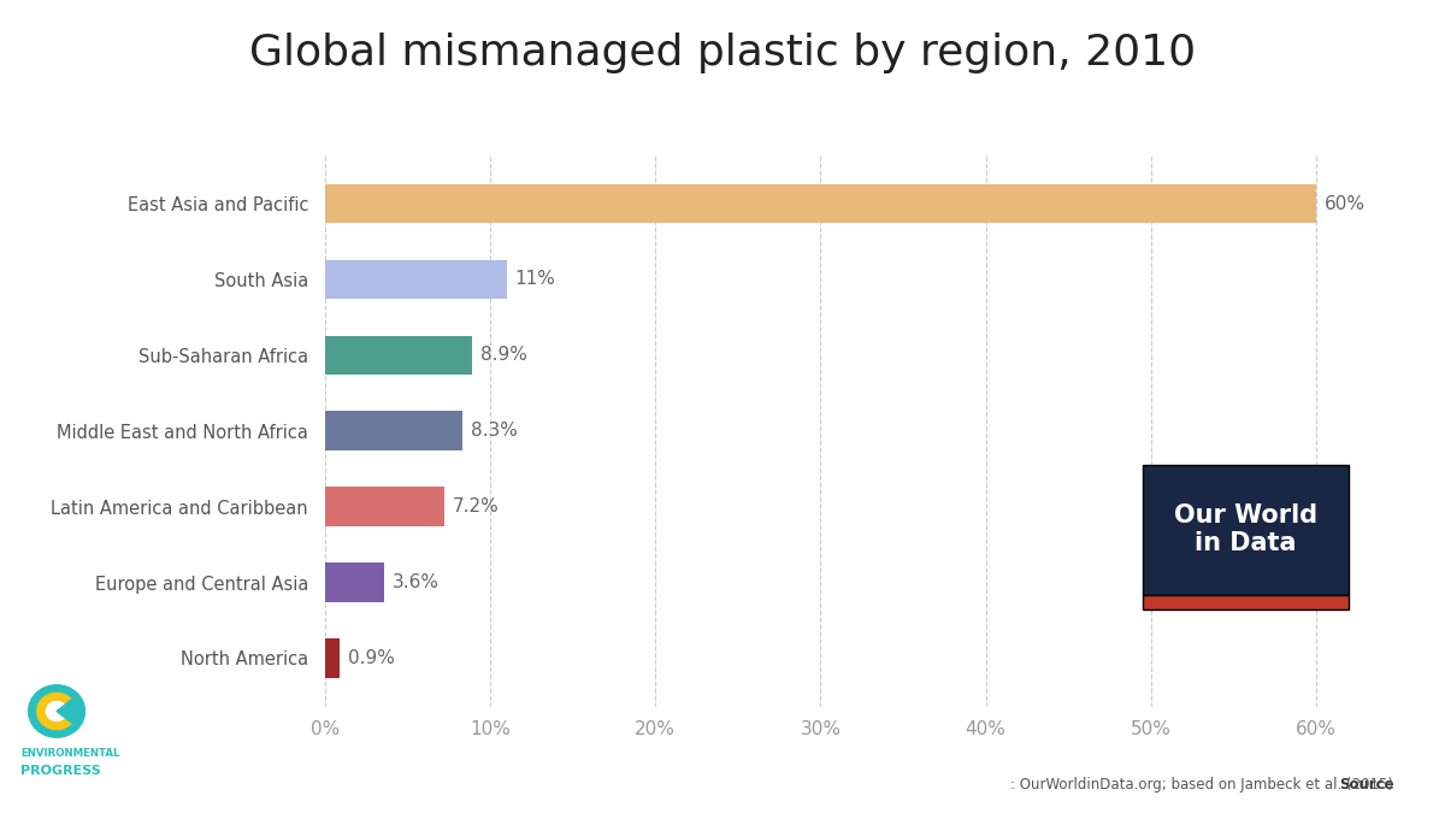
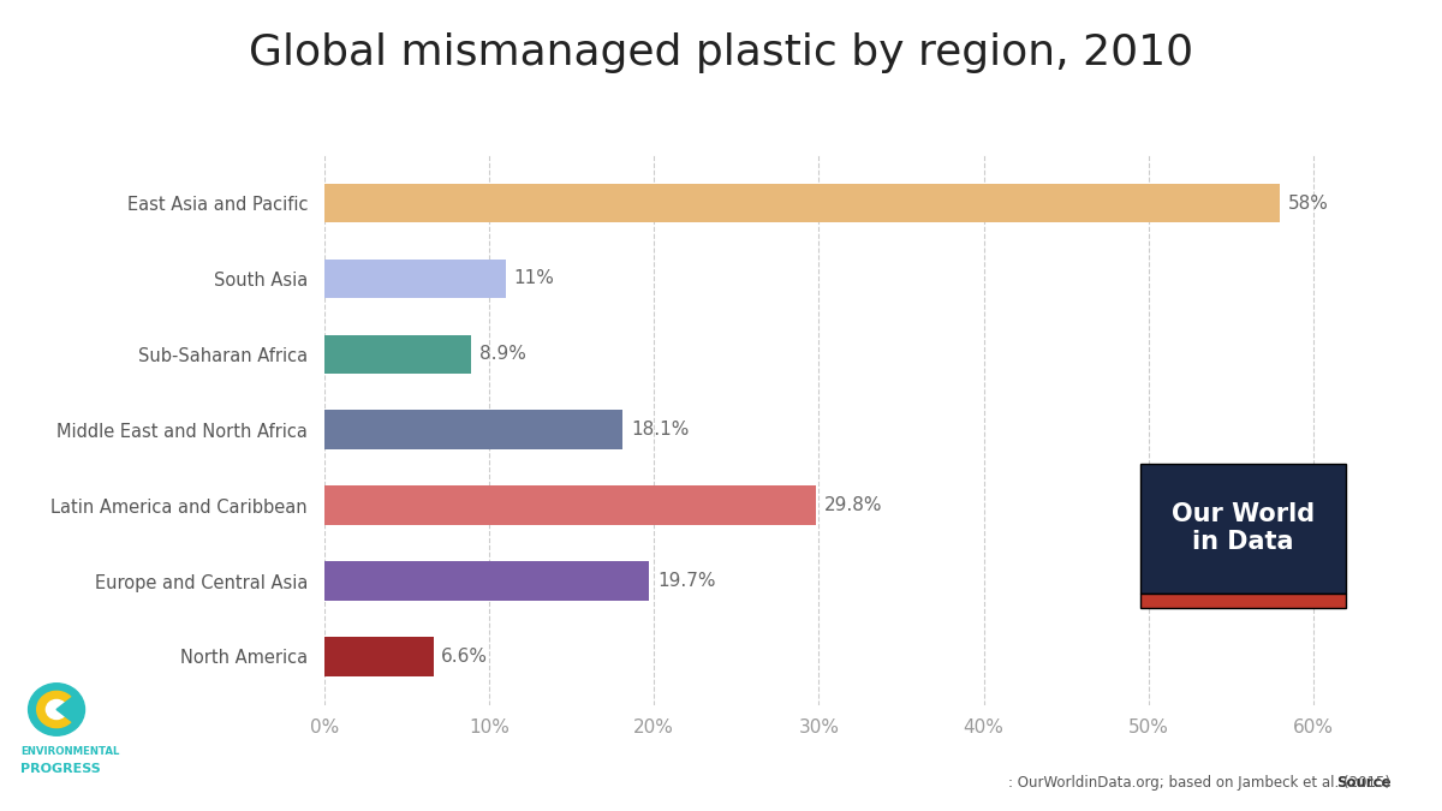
East Asia and Pacific: 60% -> 58%
Middle East and North Africa: 8.3% -> 18.1%
Latin America and Caribbean: 7.2% -> 29.8%
Europe and Central Asia: 3.6% -> 19.7%
North America: 0.9% -> 6.6%
